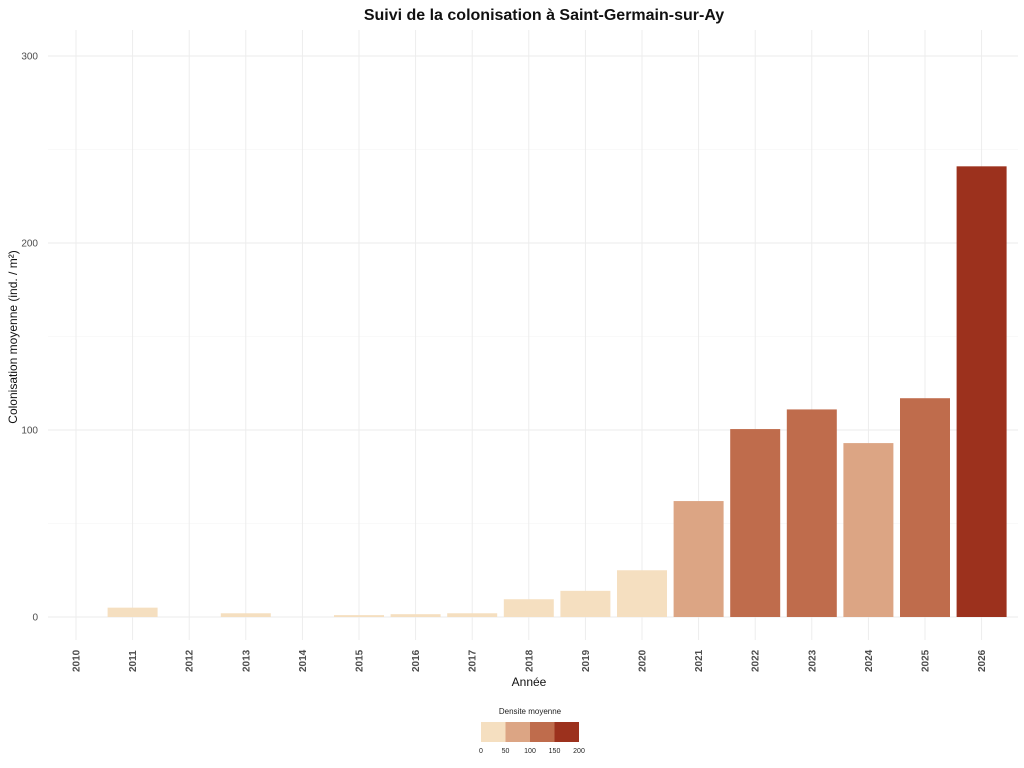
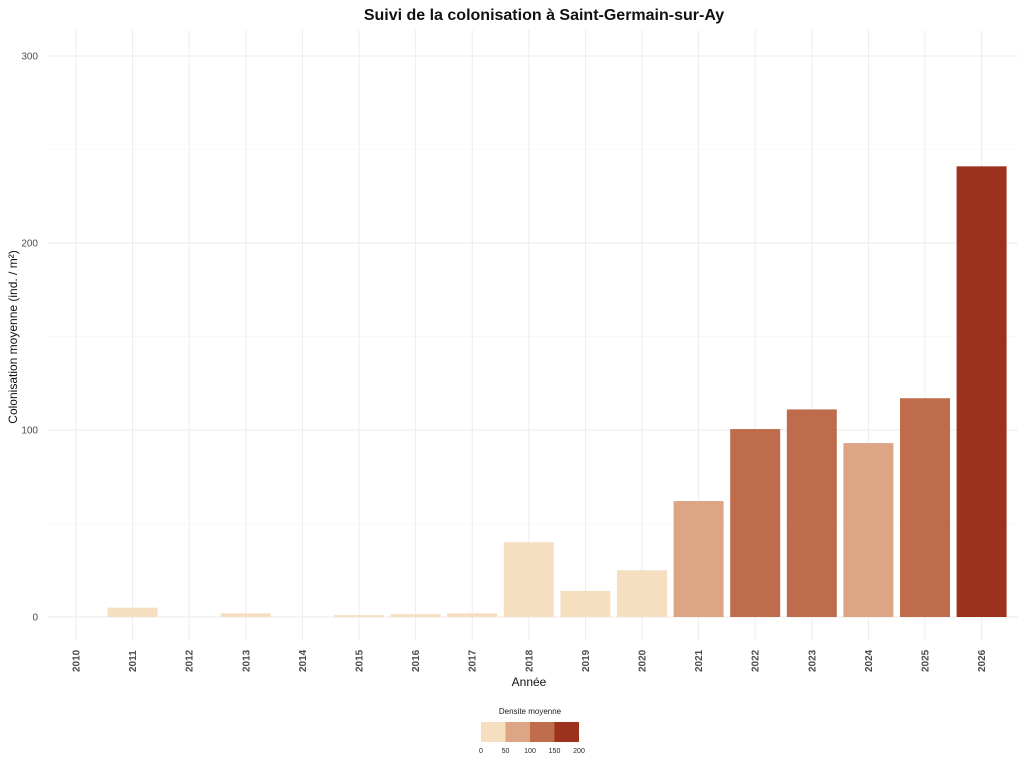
2018: 10 -> 40
